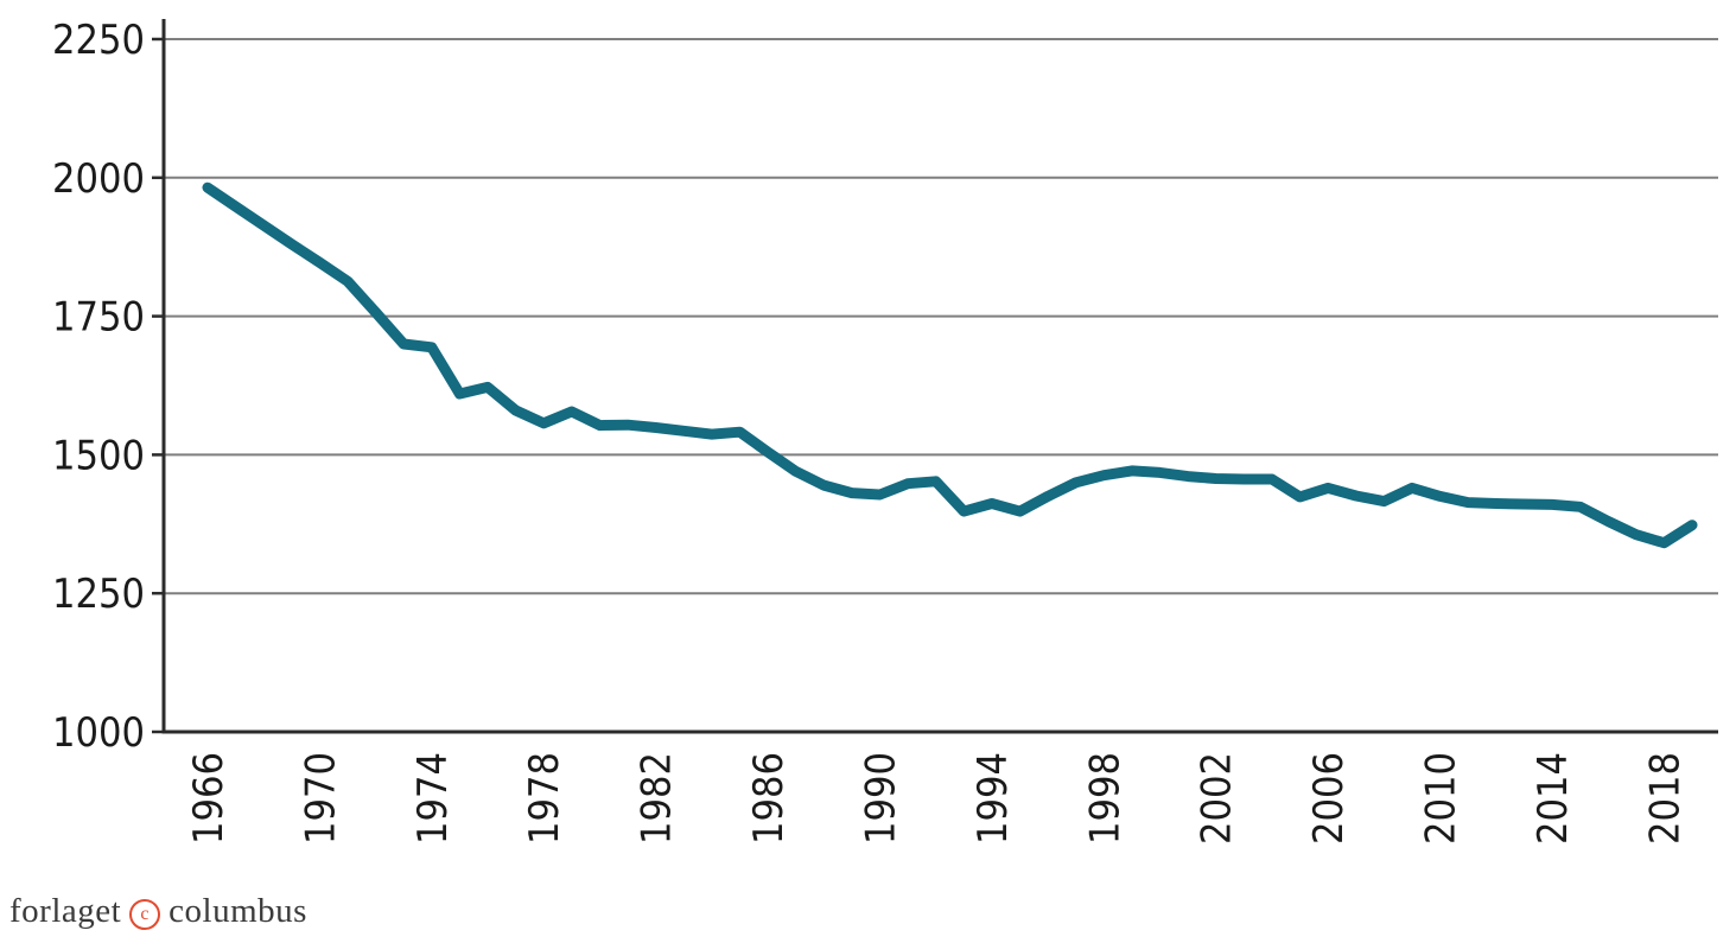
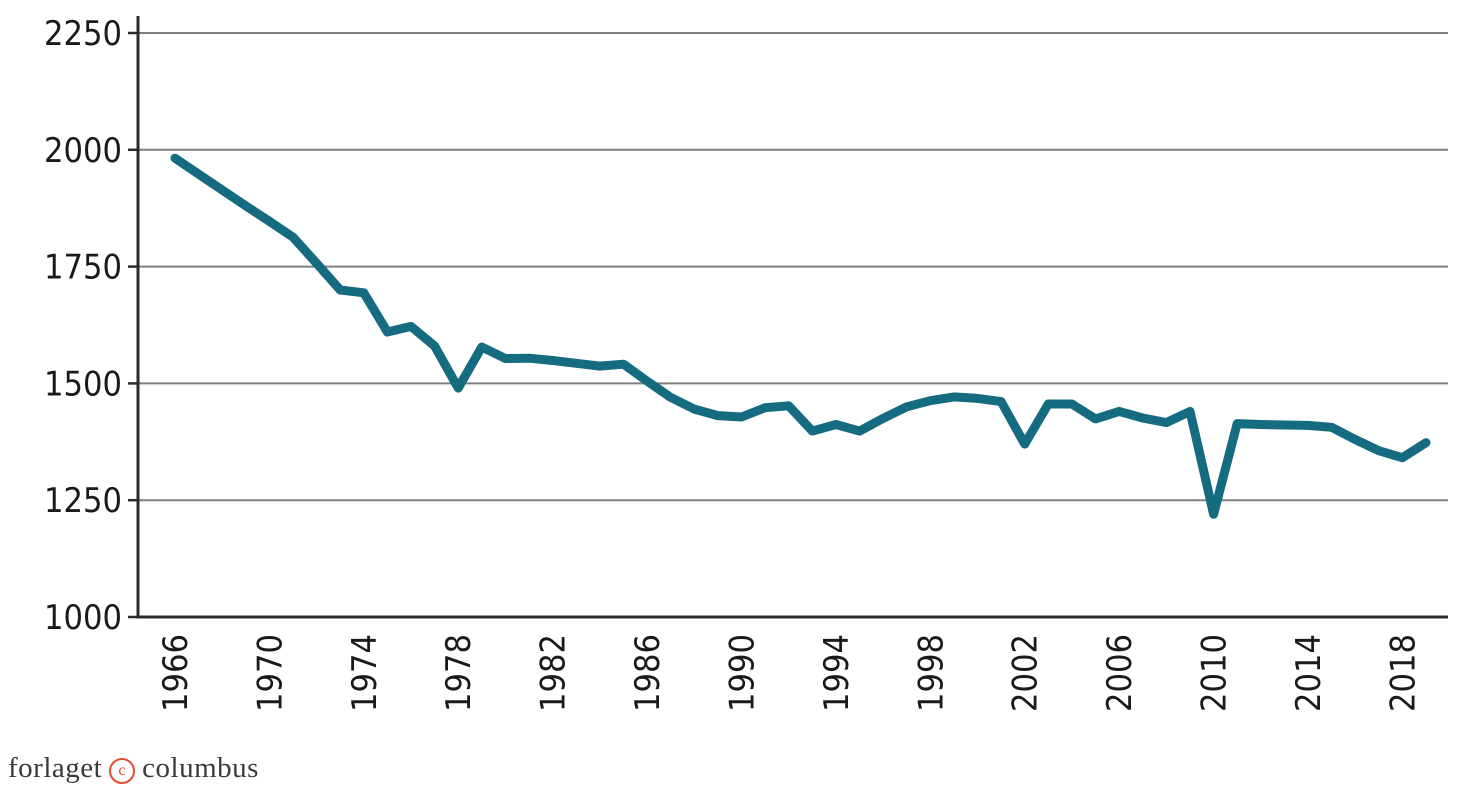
1978: 1560 -> 1490
2002: 1460 -> 1370
2010: 1420 -> 1220
